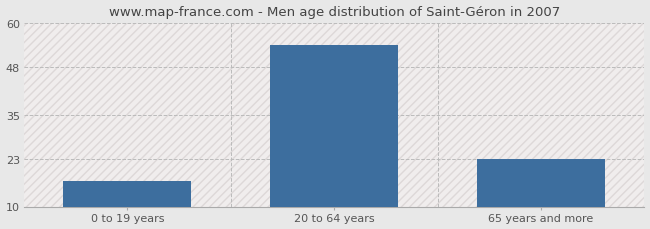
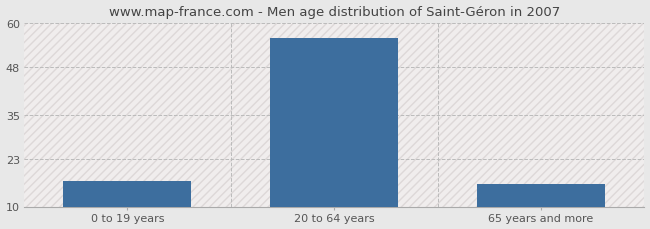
20 to 64 years: 54 -> 56
65 years and more: 23 -> 16
